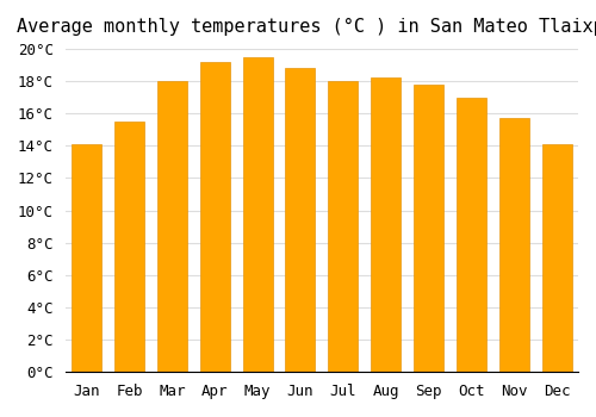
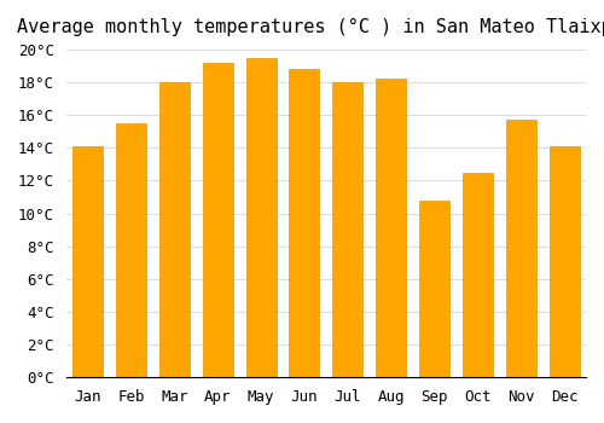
Sep: 17.8°C -> 10.8°C
Oct: 17.0°C -> 12.5°C
